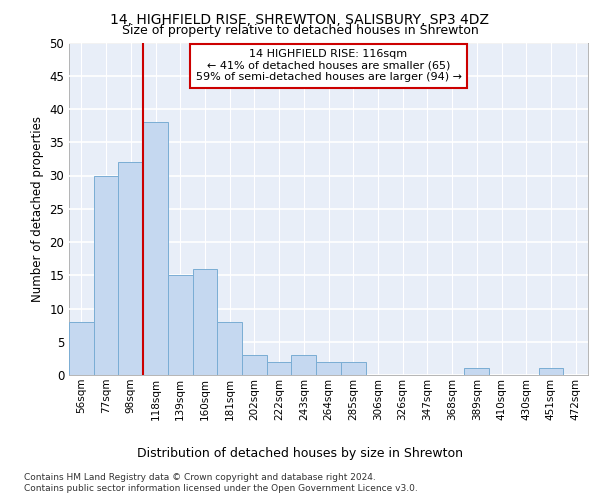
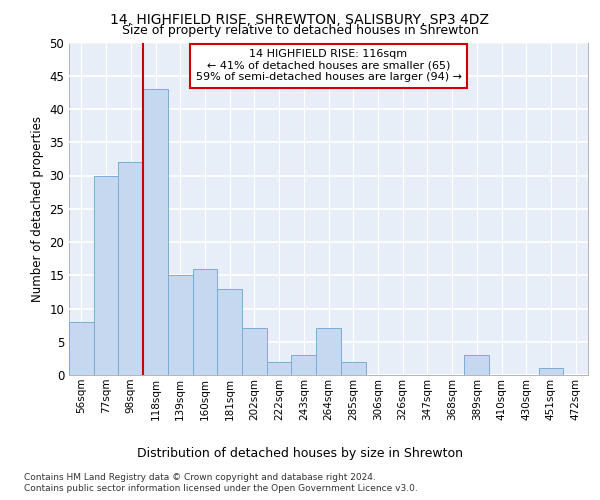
118sqm: 38 -> 43
181sqm: 8 -> 13
202sqm: 3 -> 7
264sqm: 2 -> 7
389sqm: 1 -> 3
